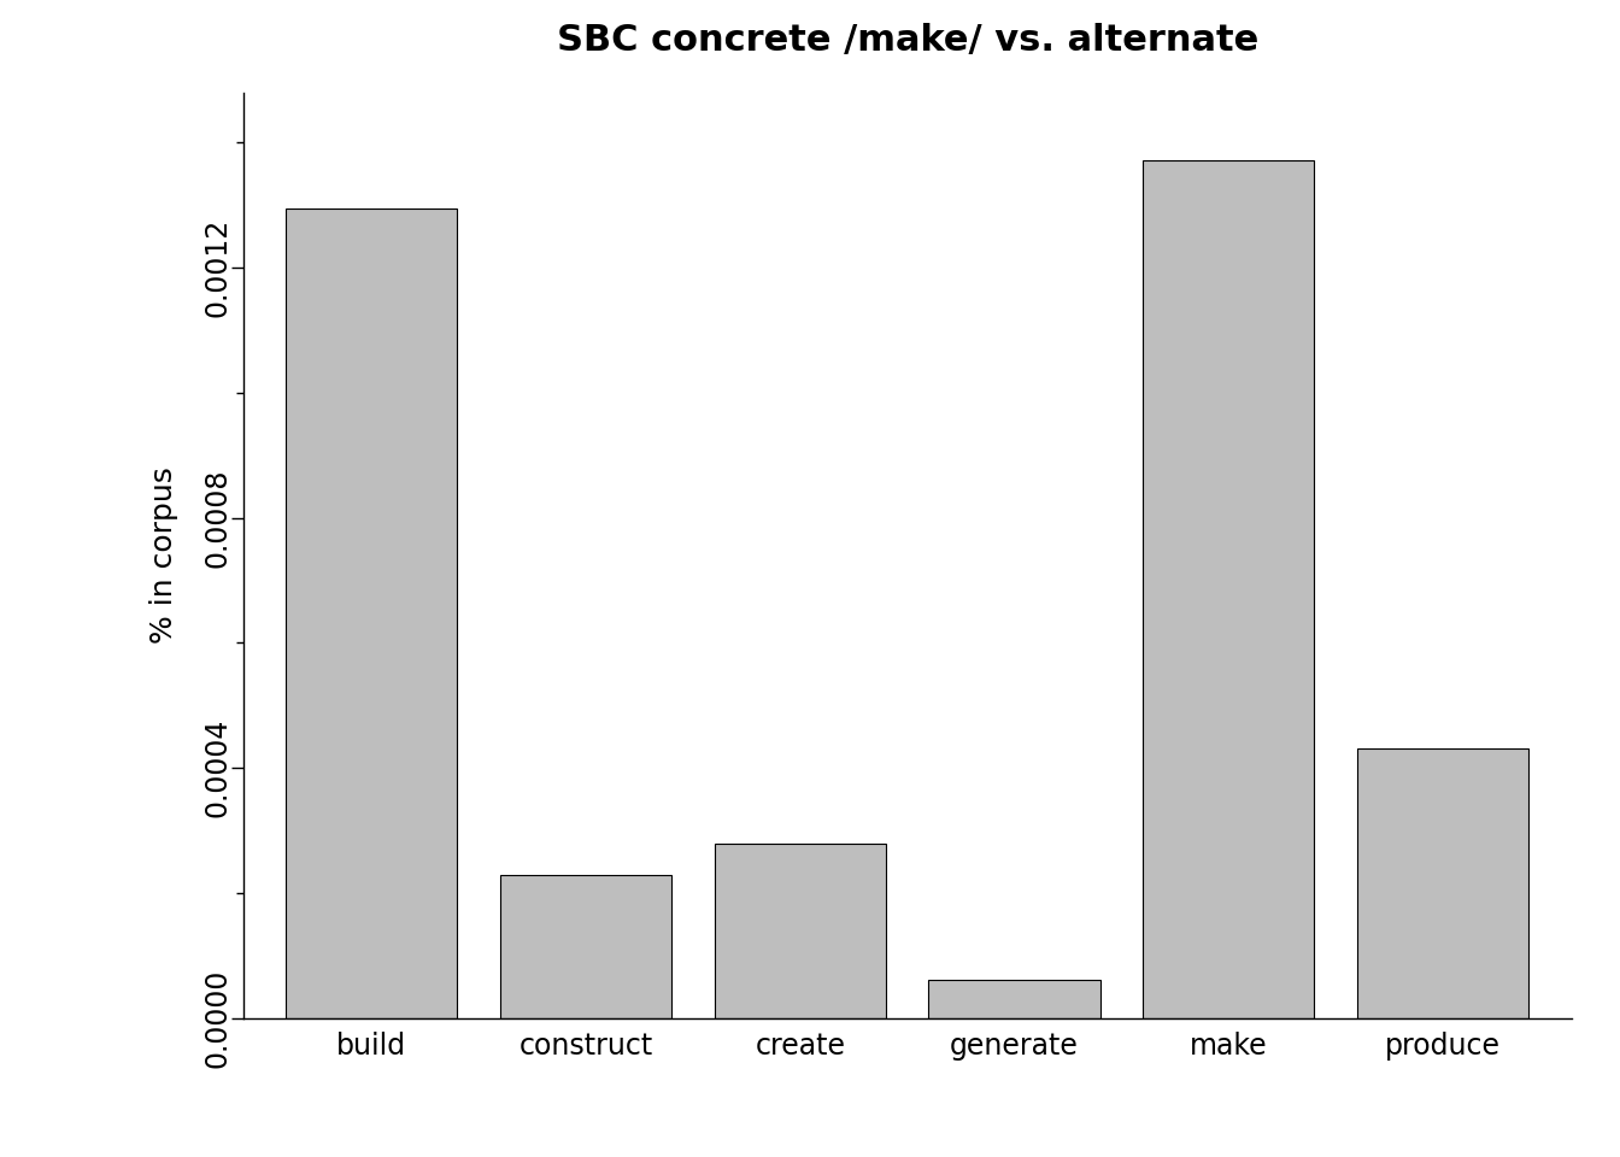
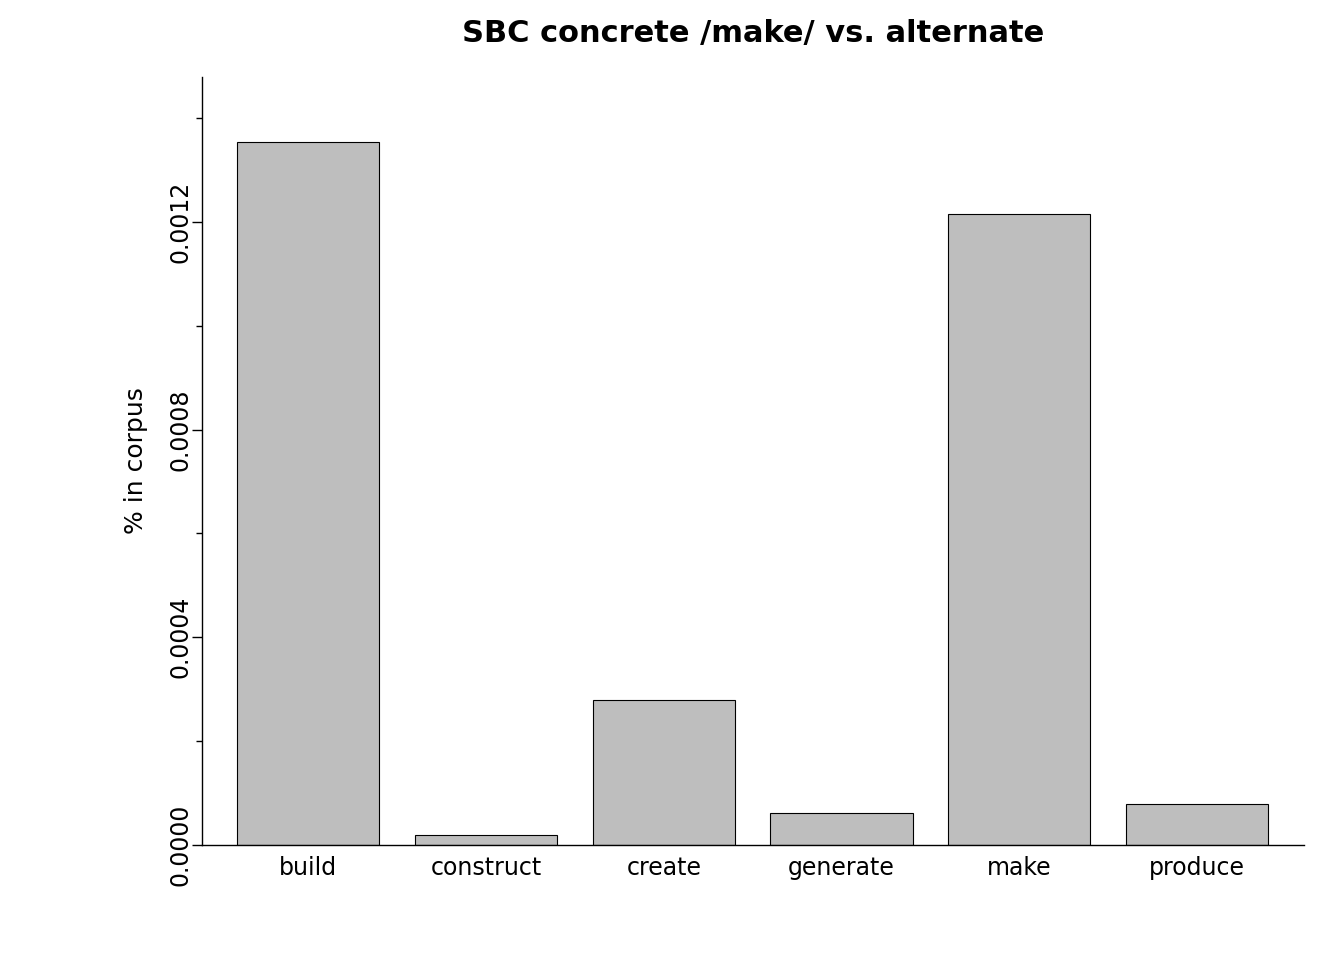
build: 0.001294 -> 0.001355
construct: 0.000228 -> 0.000018
make: 0.001372 -> 0.001215
produce: 0.000432 -> 0.000078
